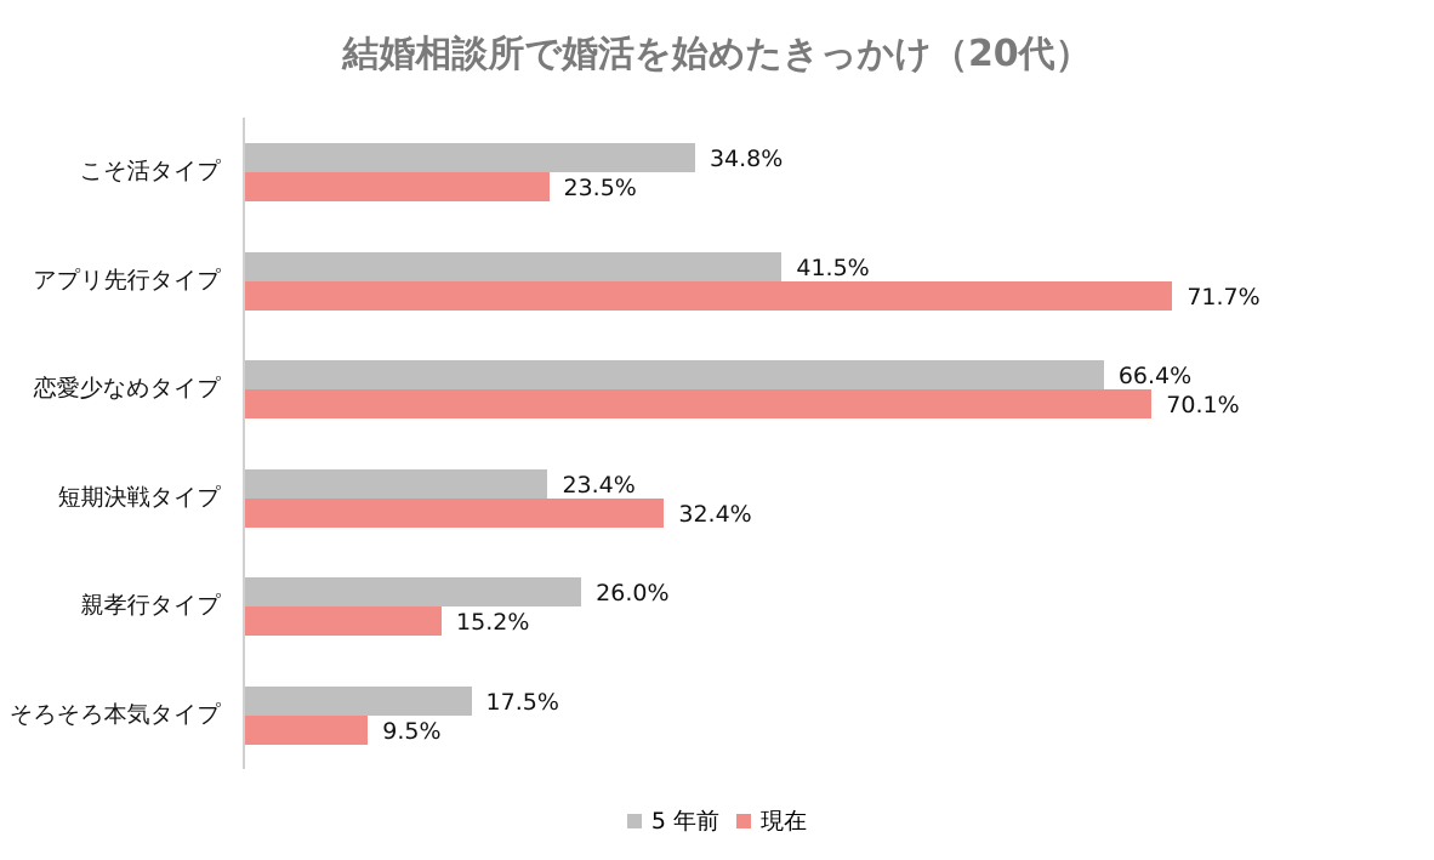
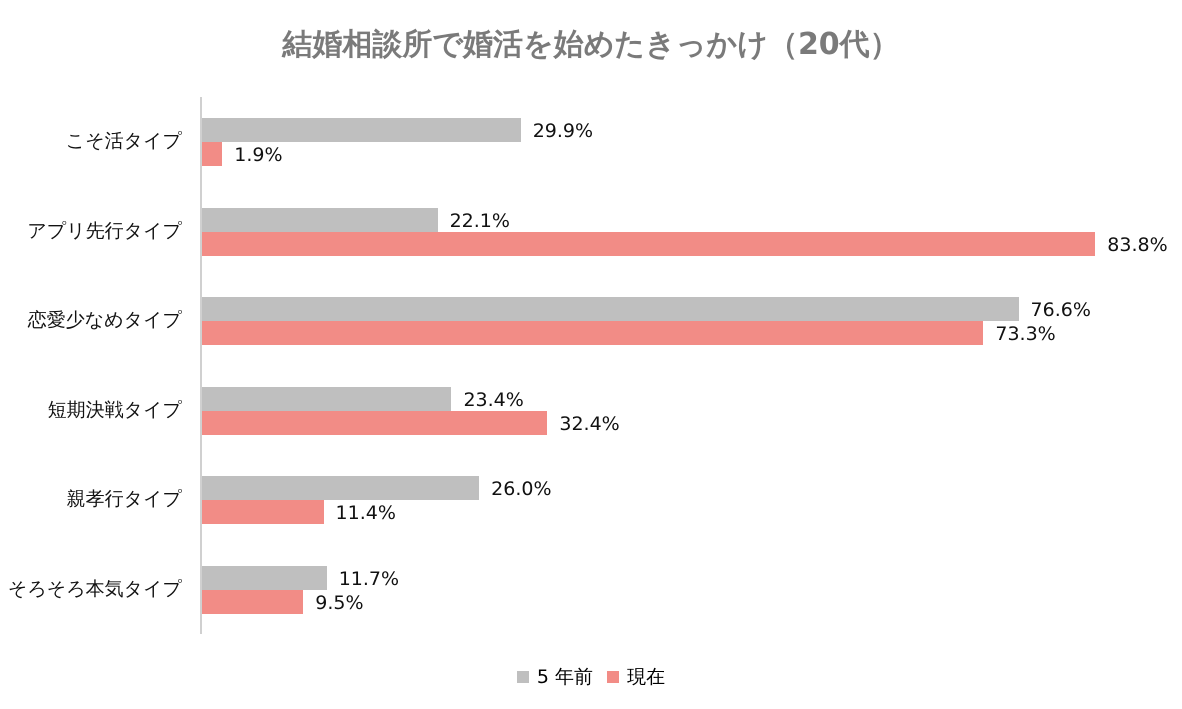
5 年前/こそ活タイプ: 34.8% -> 29.9%
現在/こそ活タイプ: 23.5% -> 1.9%
5 年前/アプリ先行タイプ: 41.5% -> 22.1%
現在/アプリ先行タイプ: 71.7% -> 83.8%
5 年前/恋愛少なめタイプ: 66.4% -> 76.6%
現在/恋愛少なめタイプ: 70.1% -> 73.3%
現在/親孝行タイプ: 15.2% -> 11.4%
5 年前/そろそろ本気タイプ: 17.5% -> 11.7%
